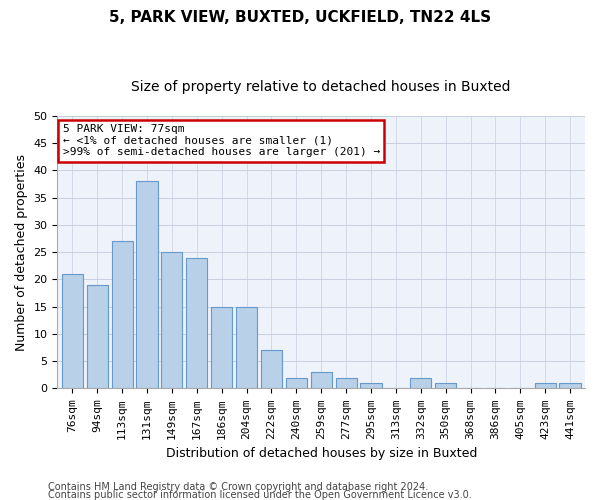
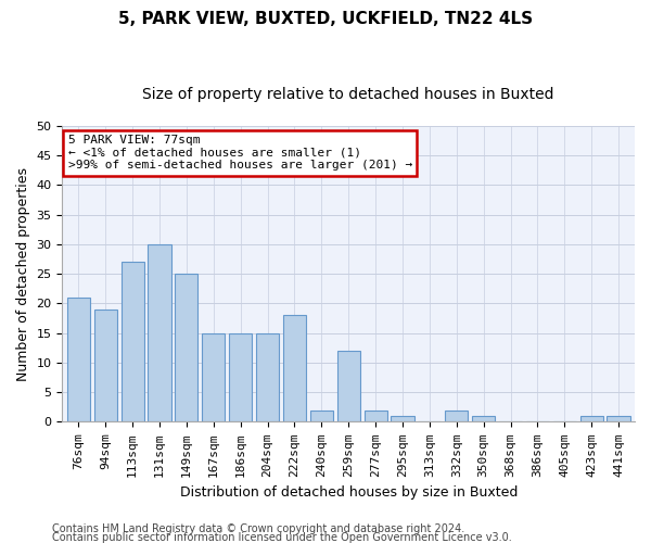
131sqm: 38 -> 30
167sqm: 24 -> 15
222sqm: 7 -> 18
259sqm: 3 -> 12
